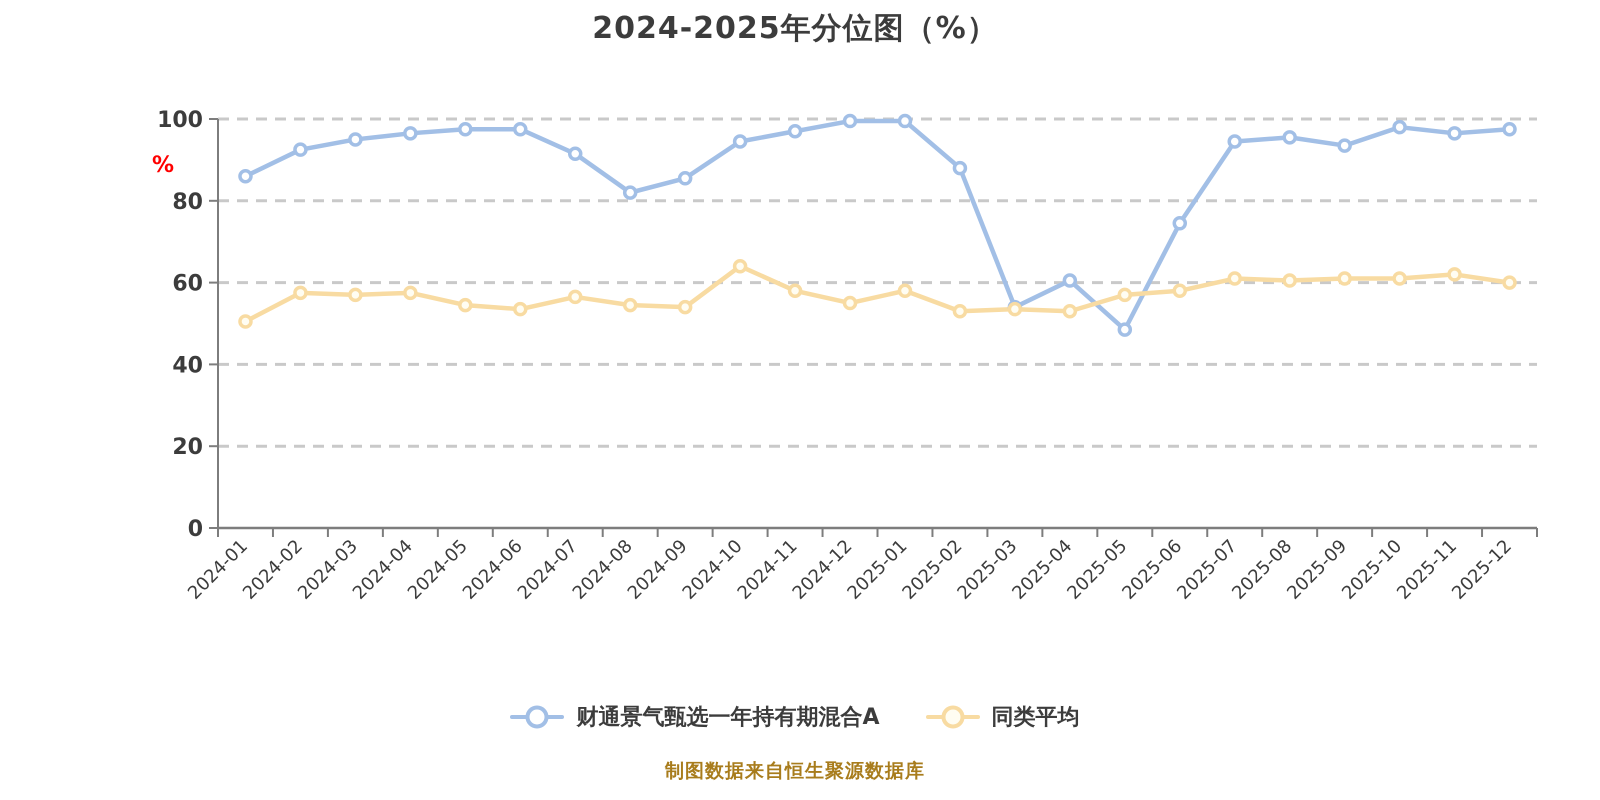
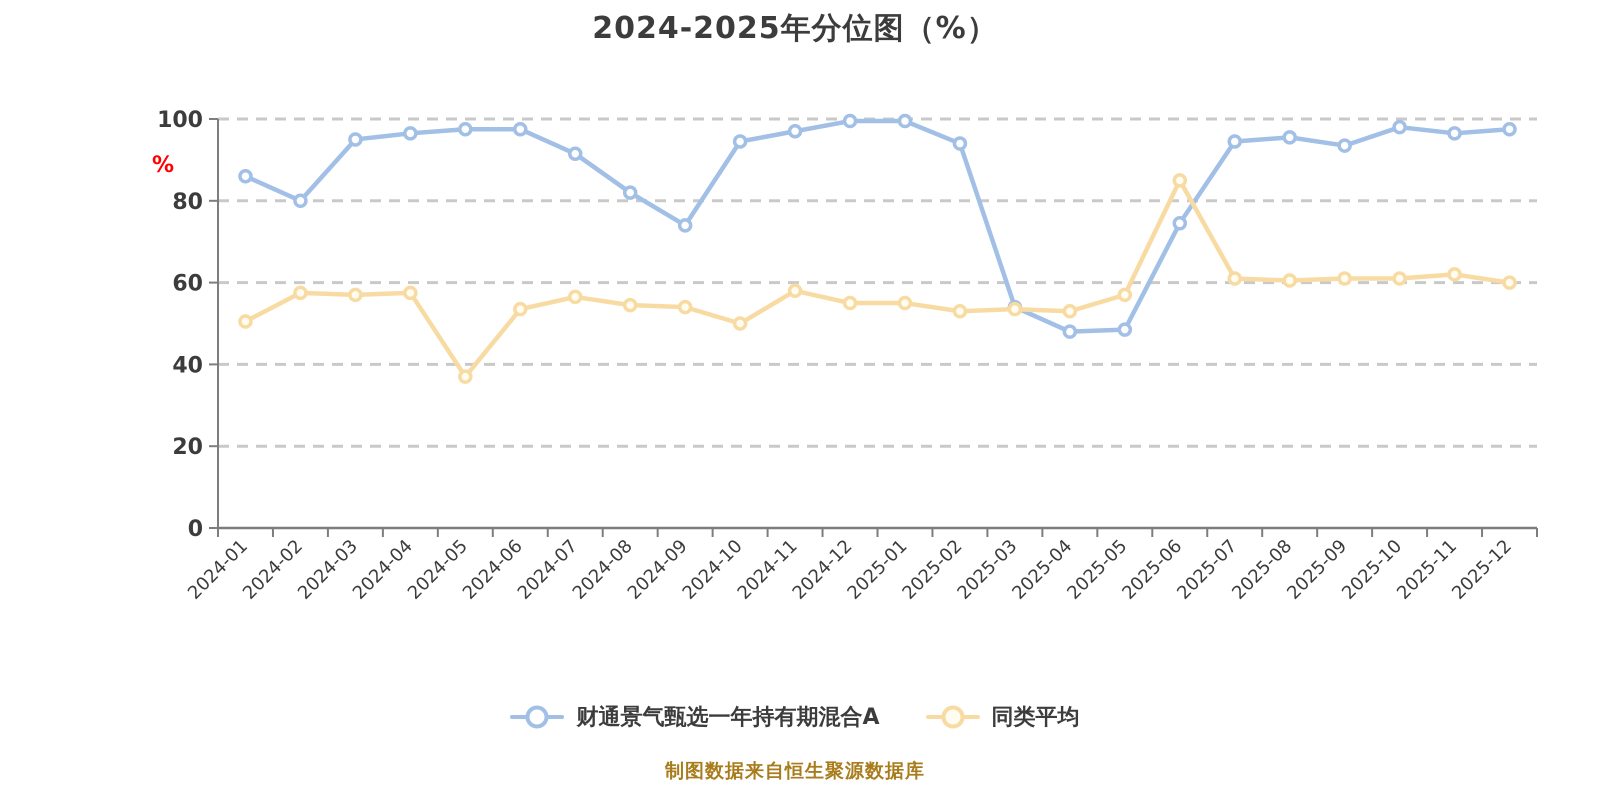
财通景气甄选一年持有期混合A/2024-02: 92 -> 80
同类平均/2024-05: 54 -> 37
财通景气甄选一年持有期混合A/2024-09: 86 -> 74
同类平均/2024-10: 64 -> 50
同类平均/2025-01: 58 -> 55
财通景气甄选一年持有期混合A/2025-02: 88 -> 94
财通景气甄选一年持有期混合A/2025-04: 60 -> 48
同类平均/2025-06: 58 -> 85
